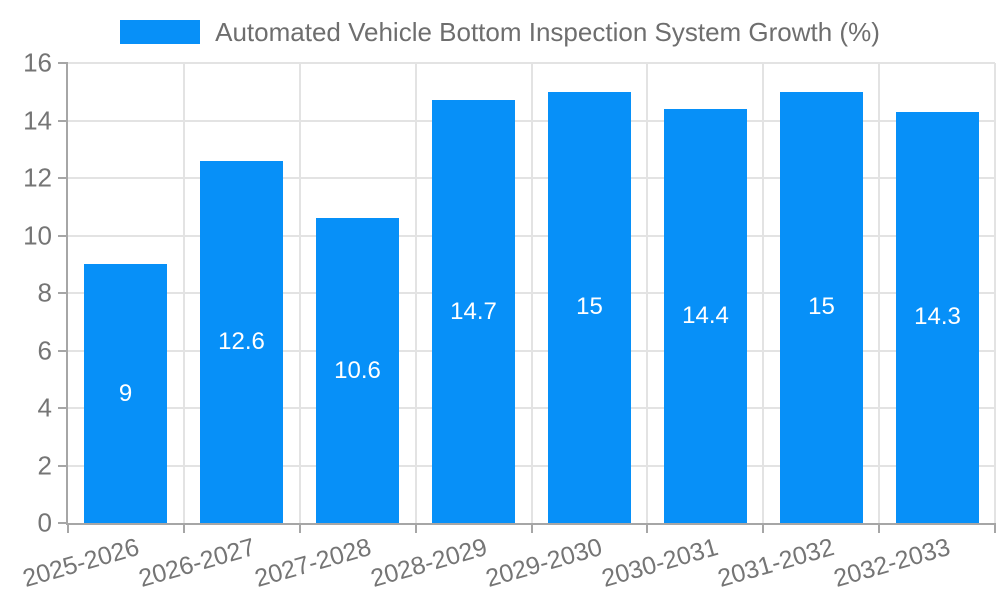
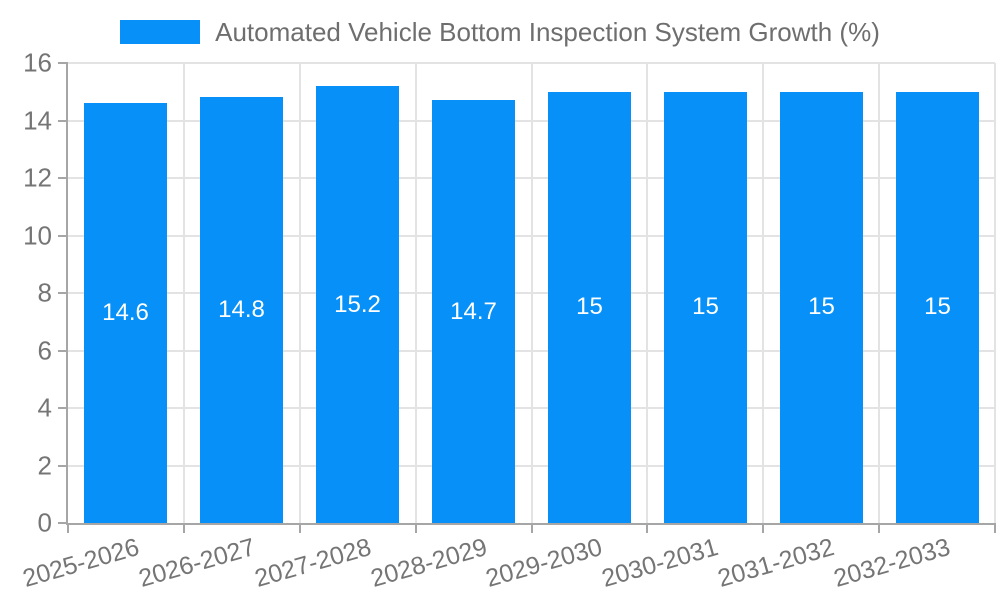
2025-2026: 9 -> 14.6
2026-2027: 12.6 -> 14.8
2027-2028: 10.6 -> 15.2
2030-2031: 14.4 -> 15
2032-2033: 14.3 -> 15
